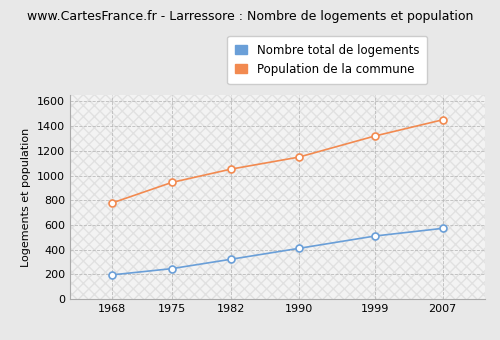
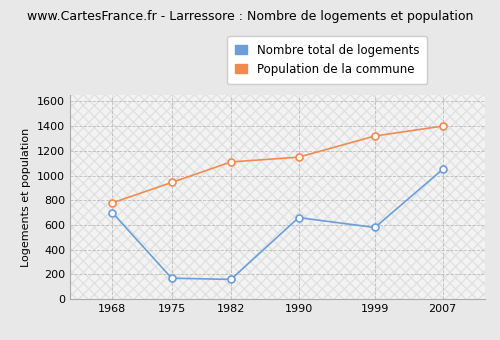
Nombre total de logements/1968: 200 -> 700
Nombre total de logements/1975: 250 -> 170
Nombre total de logements/1982: 320 -> 160
Population de la commune/1982: 1050 -> 1110
Nombre total de logements/1990: 410 -> 660
Nombre total de logements/1999: 510 -> 580
Nombre total de logements/2007: 570 -> 1050
Population de la commune/2007: 1450 -> 1400
